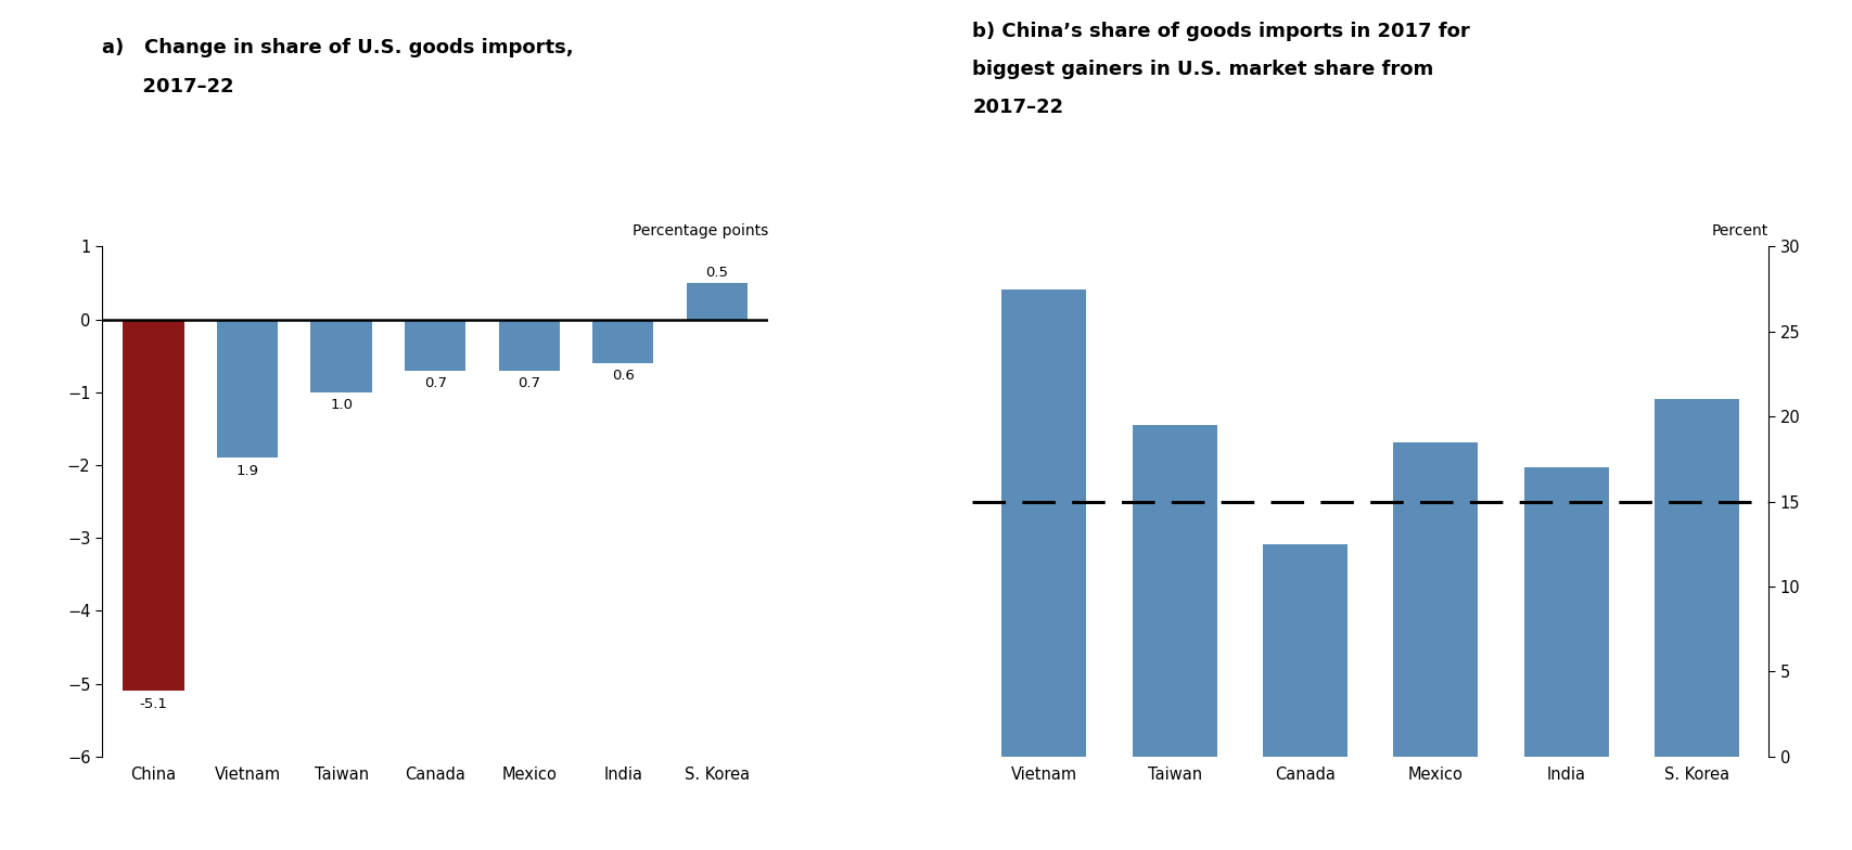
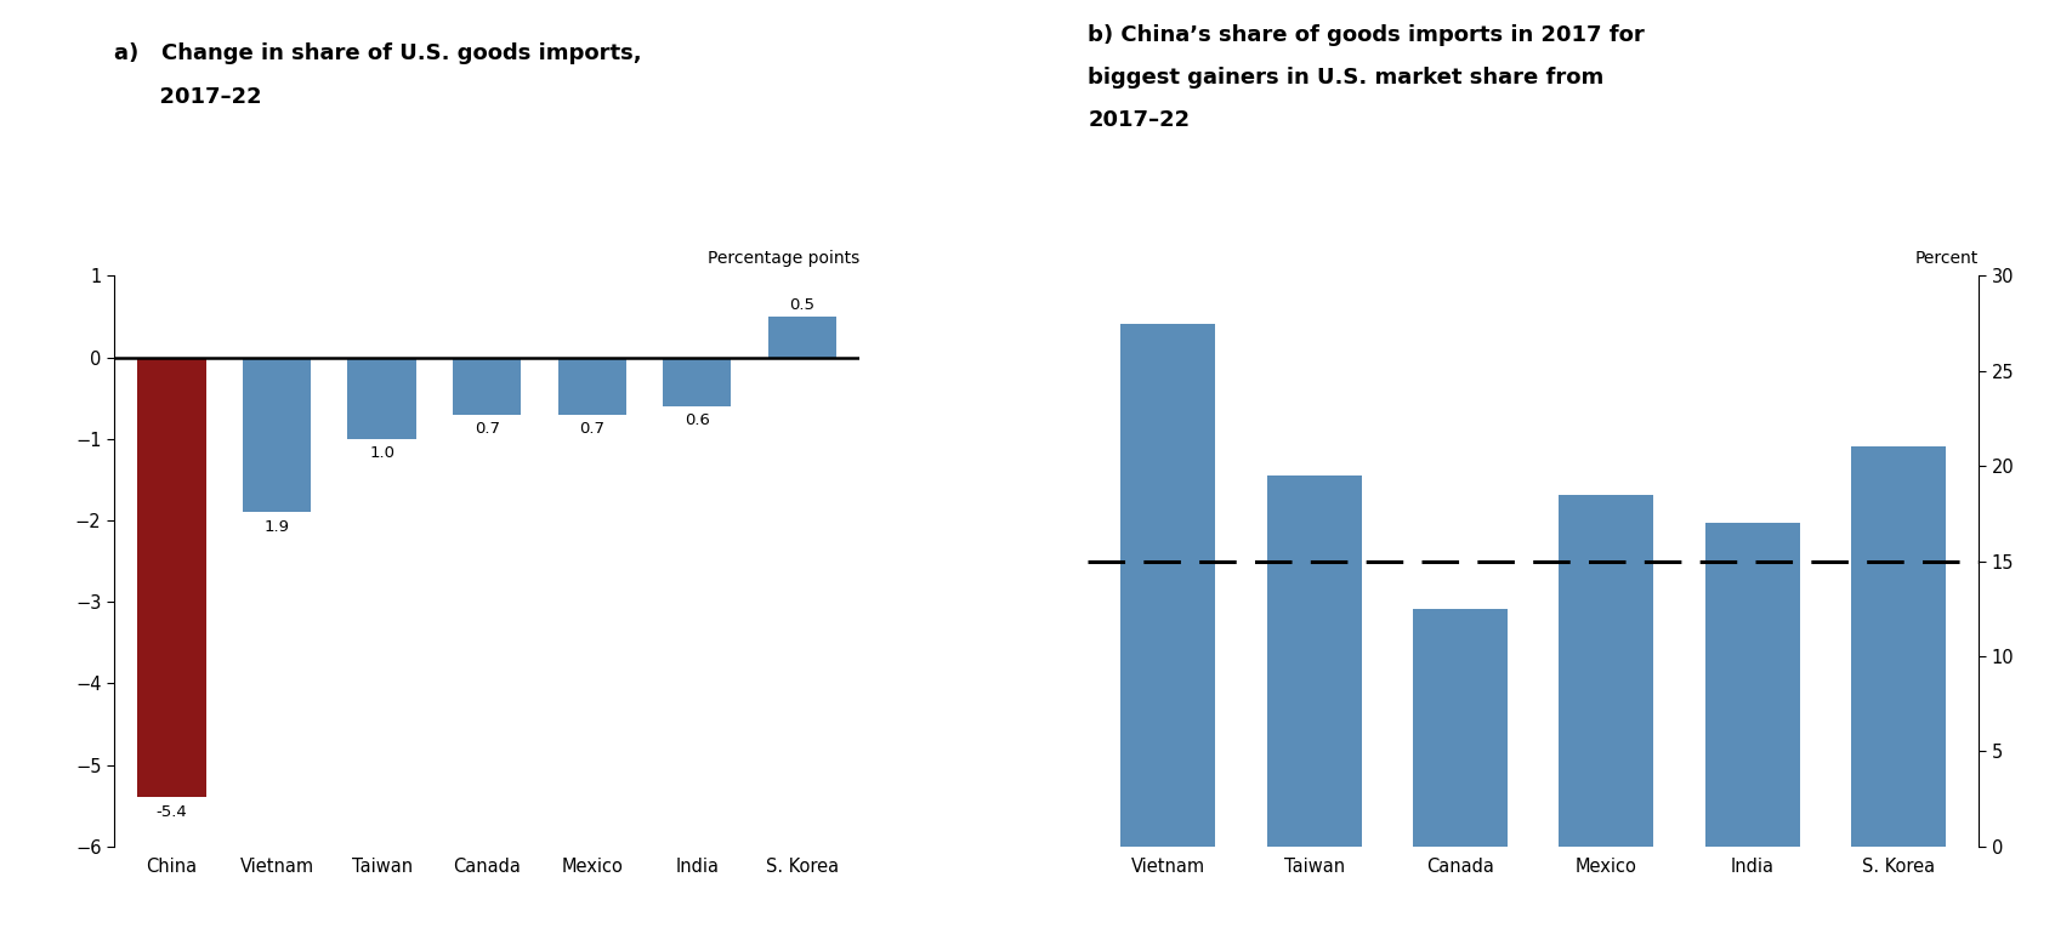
China: -5.1 -> -5.4
